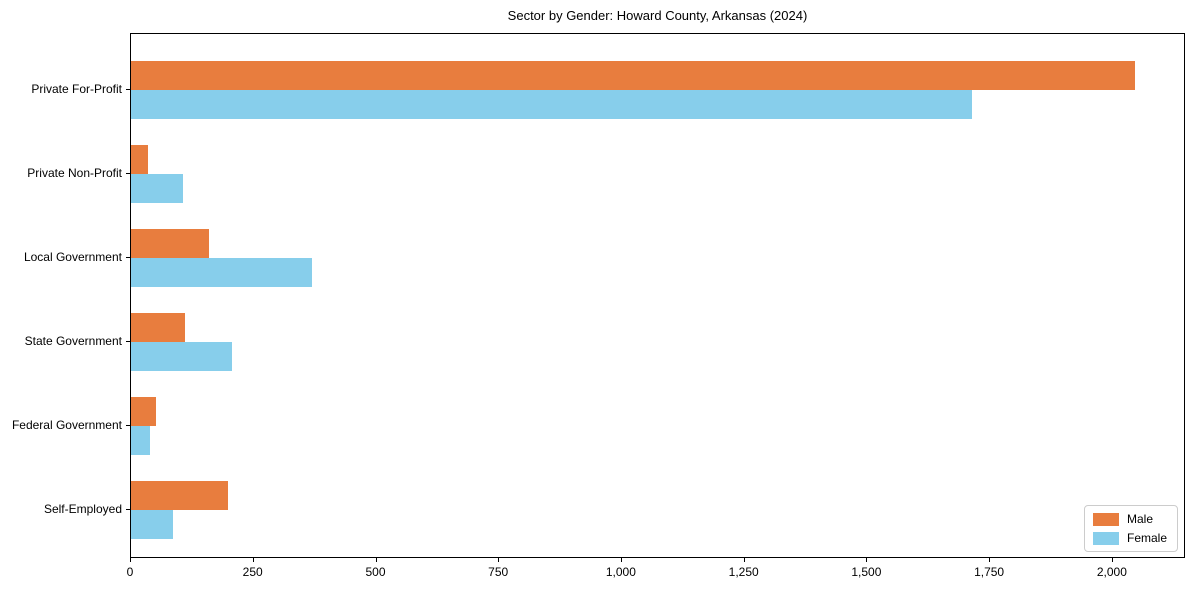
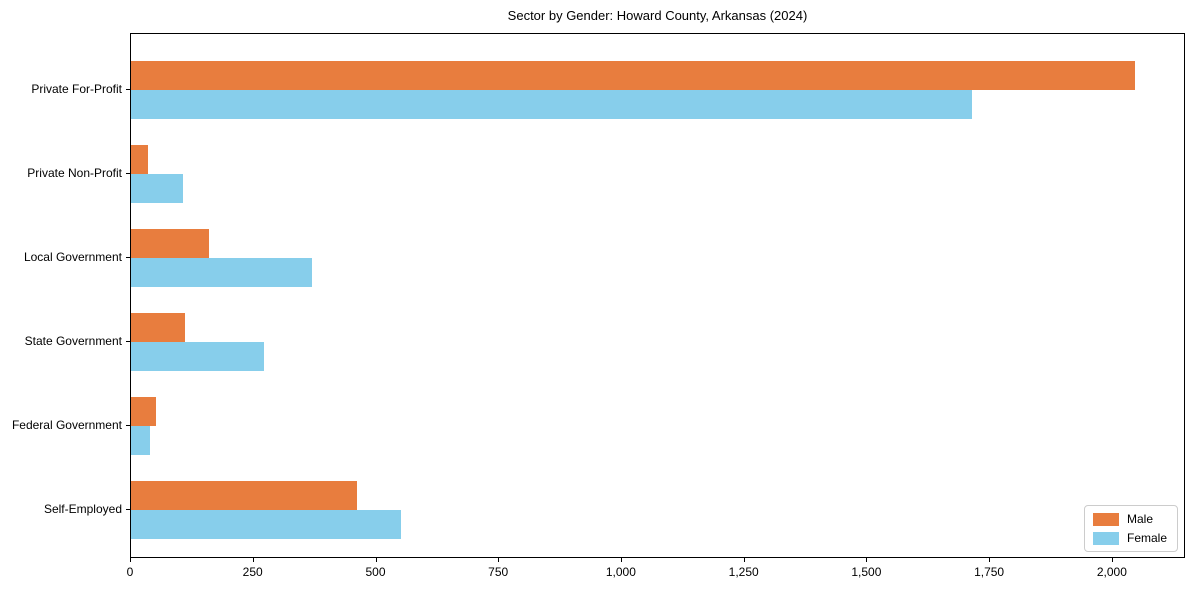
Female/State Government: 200 -> 270
Male/Self-Employed: 200 -> 460
Female/Self-Employed: 80 -> 550
